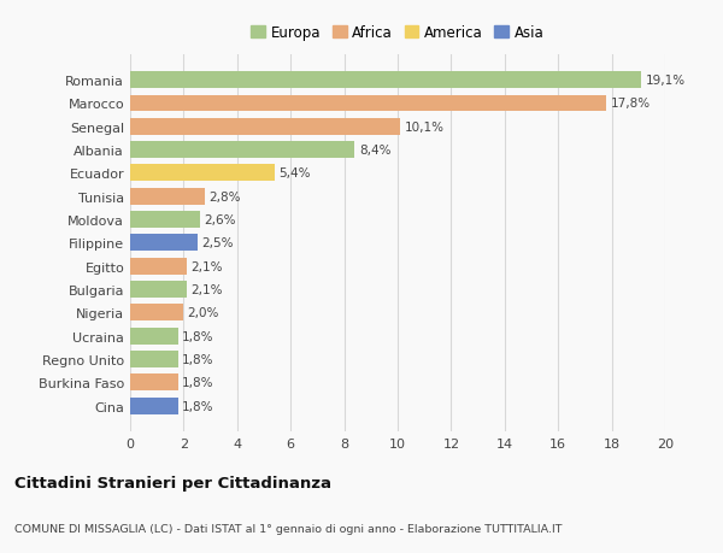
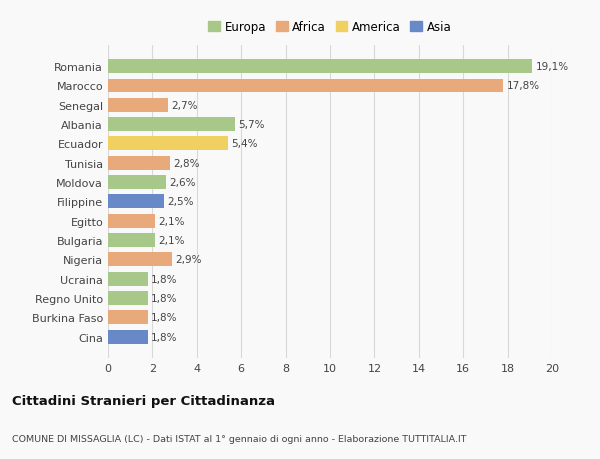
Senegal: 10,1% -> 2,7%
Albania: 8,4% -> 5,7%
Nigeria: 2,0% -> 2,9%
